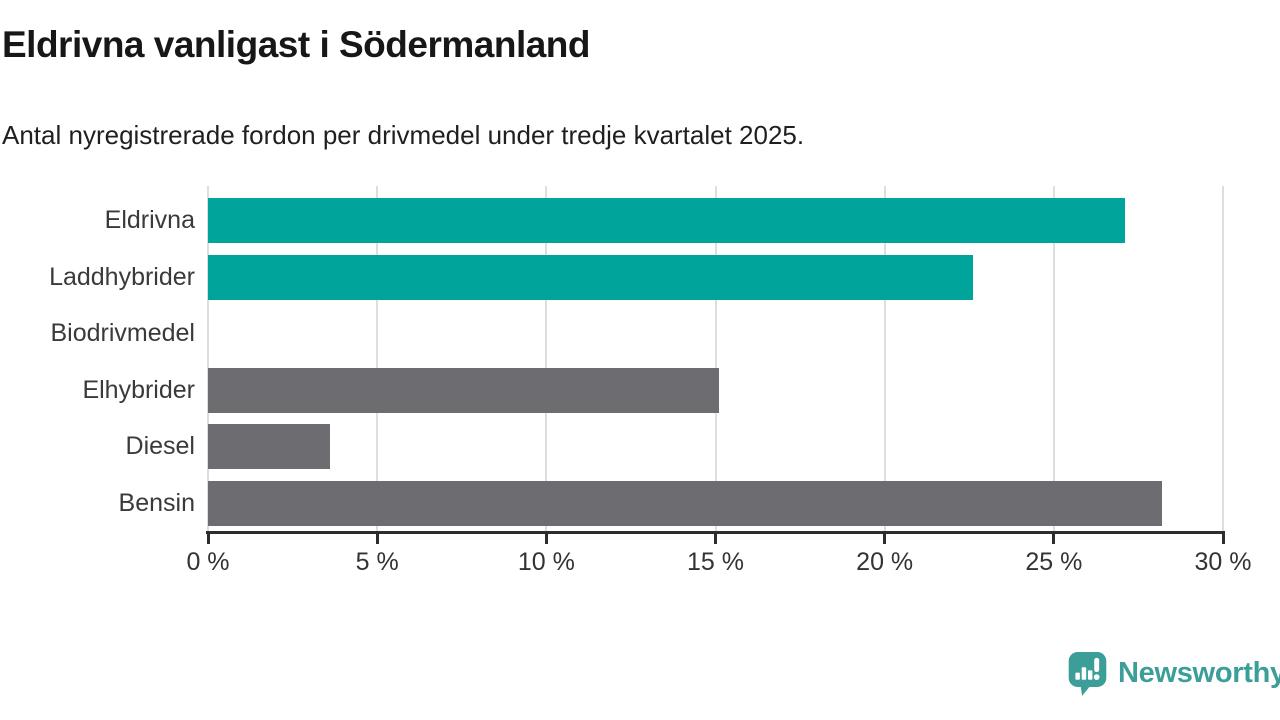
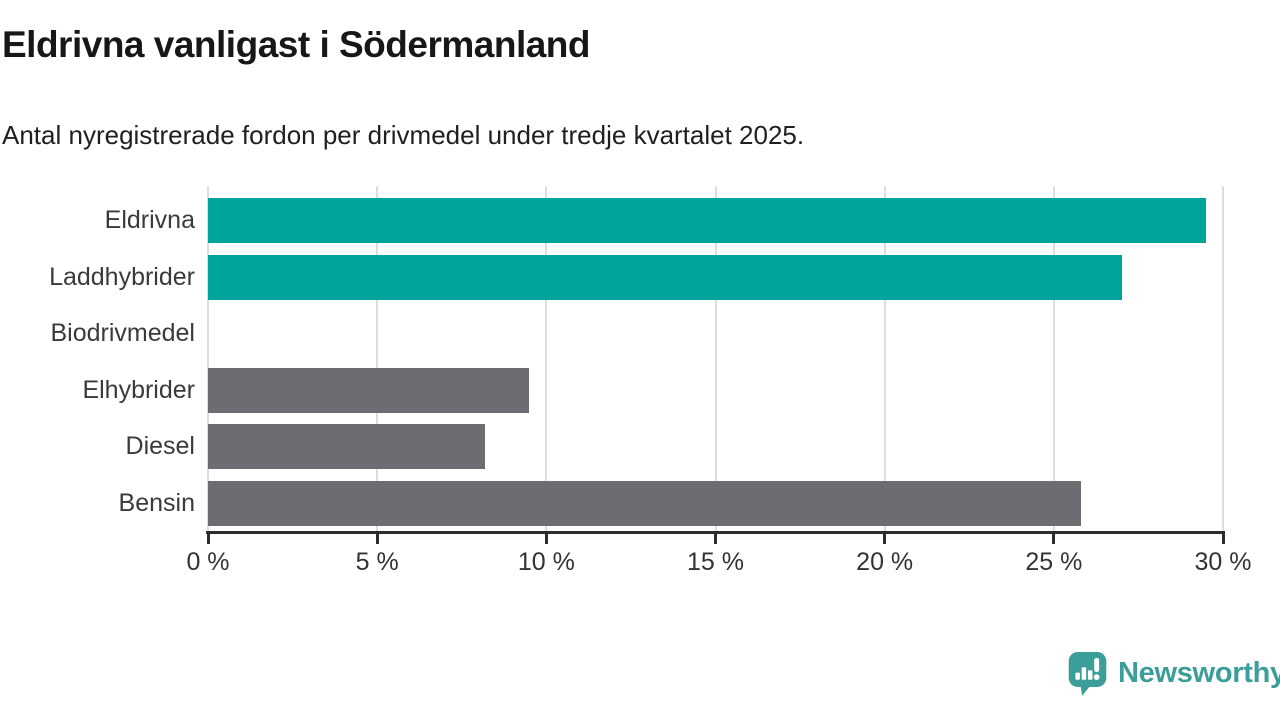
Eldrivna: 27.1% -> 29.5%
Laddhybrider: 22.6% -> 27.0%
Elhybrider: 15.1% -> 9.5%
Diesel: 3.6% -> 8.2%
Bensin: 28.2% -> 25.8%
